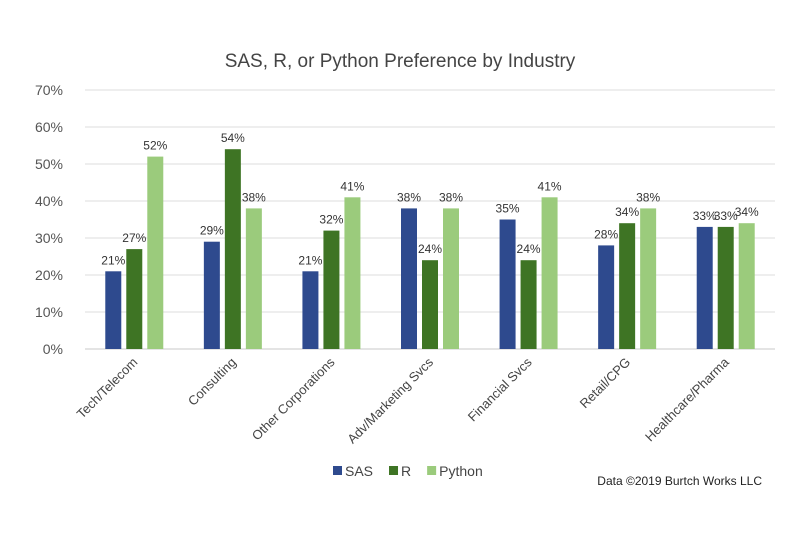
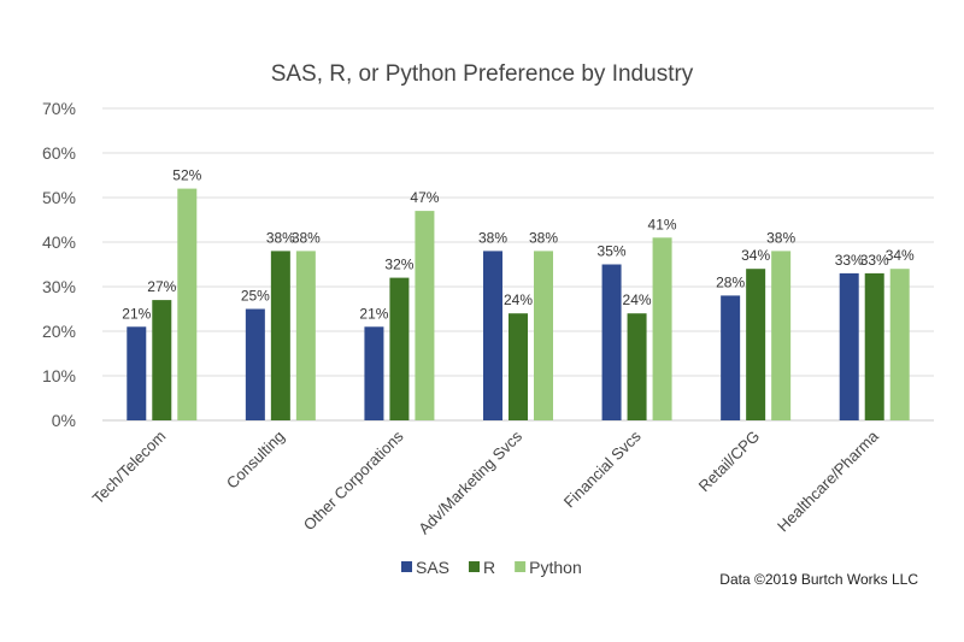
SAS/Consulting: 29% -> 25%
R/Consulting: 54% -> 38%
Python/Other Corporations: 41% -> 47%
